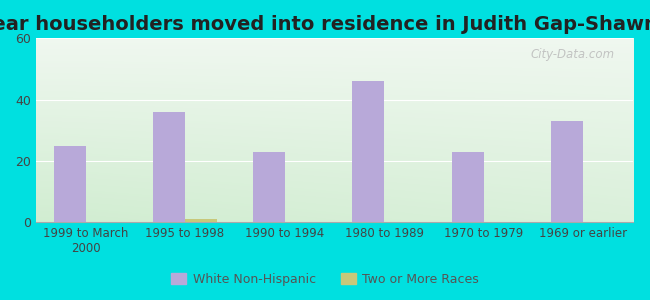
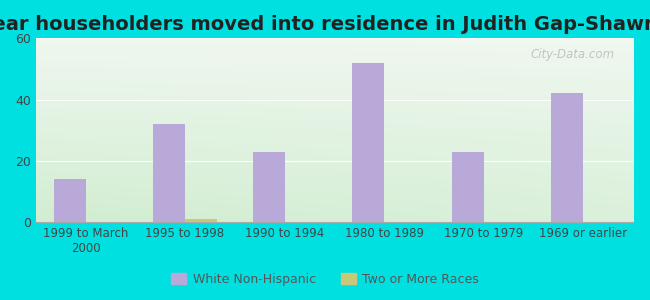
White Non-Hispanic/1999 to March 2000: 25 -> 14
White Non-Hispanic/1995 to 1998: 36 -> 32
White Non-Hispanic/1980 to 1989: 46 -> 52
White Non-Hispanic/1969 or earlier: 33 -> 42
